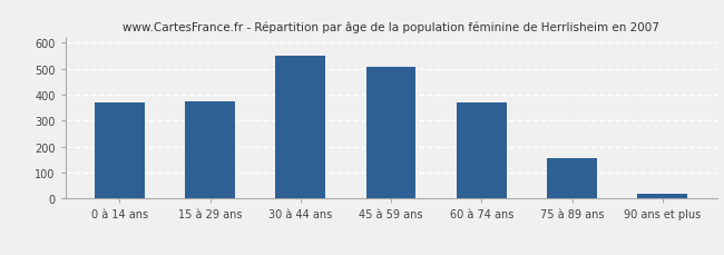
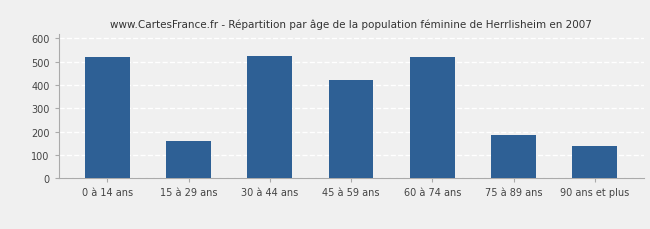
0 à 14 ans: 368 -> 520
15 à 29 ans: 375 -> 160
30 à 44 ans: 549 -> 525
45 à 59 ans: 505 -> 420
60 à 74 ans: 368 -> 520
75 à 89 ans: 157 -> 185
90 ans et plus: 20 -> 140
